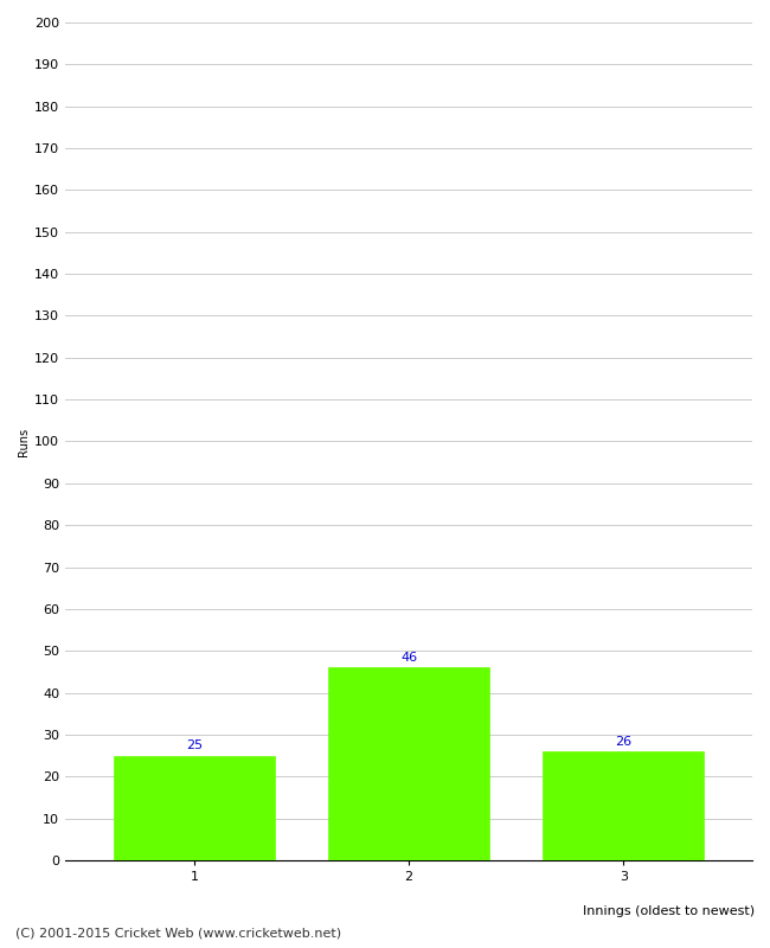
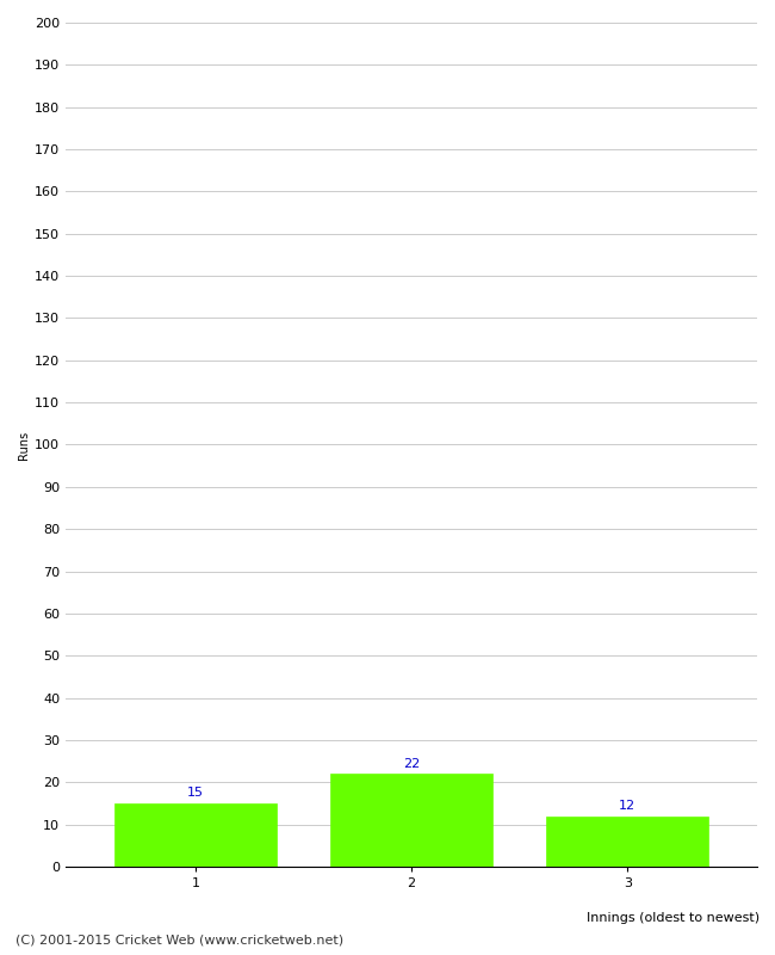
1: 25 -> 15
2: 46 -> 22
3: 26 -> 12
